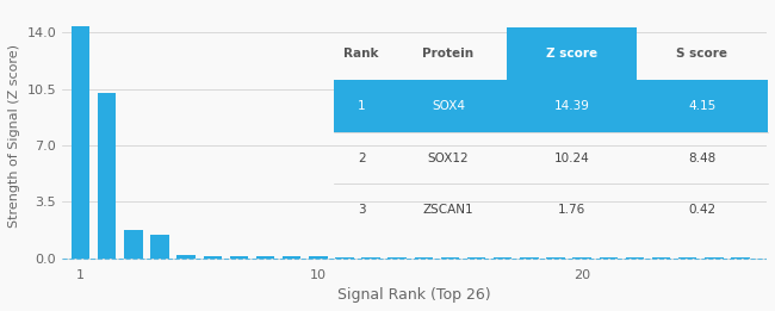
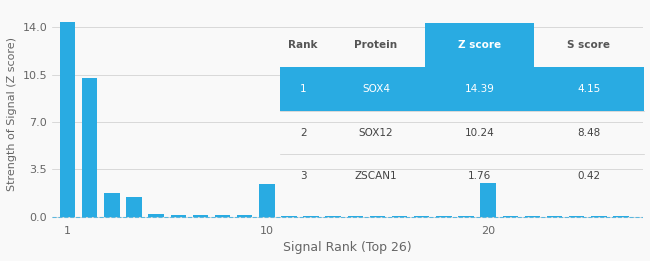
10: 0.1 -> 2.4
20: 0.0 -> 2.5
